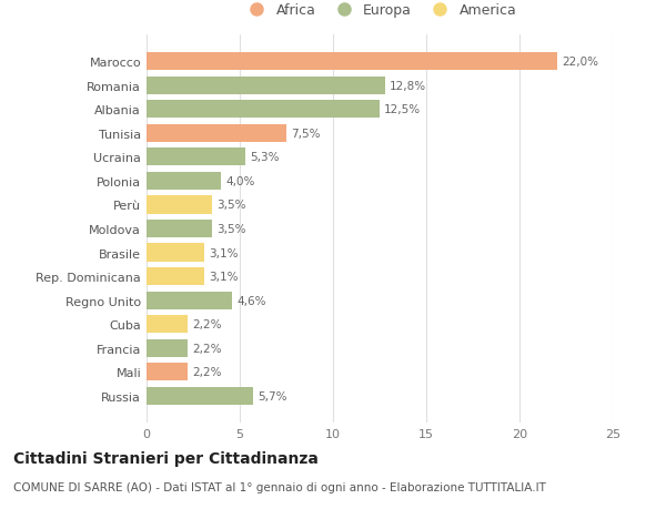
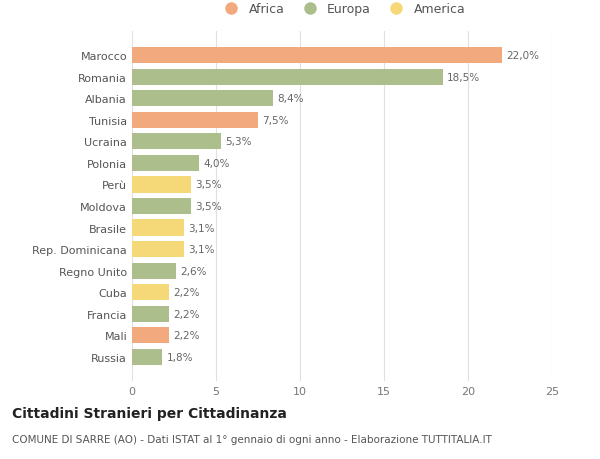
Romania: 12,8% -> 18,5%
Albania: 12,5% -> 8,4%
Regno Unito: 4,6% -> 2,6%
Russia: 5,7% -> 1,8%
